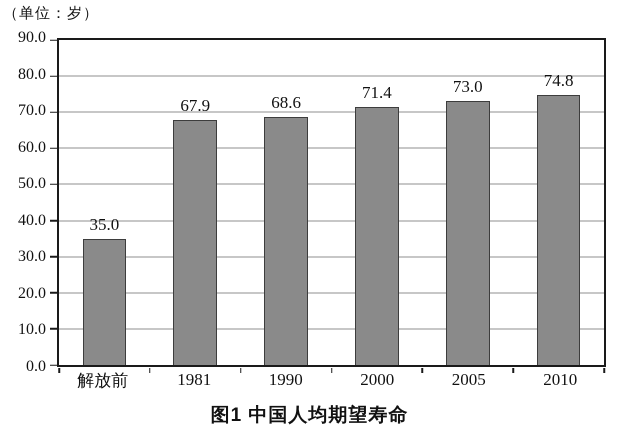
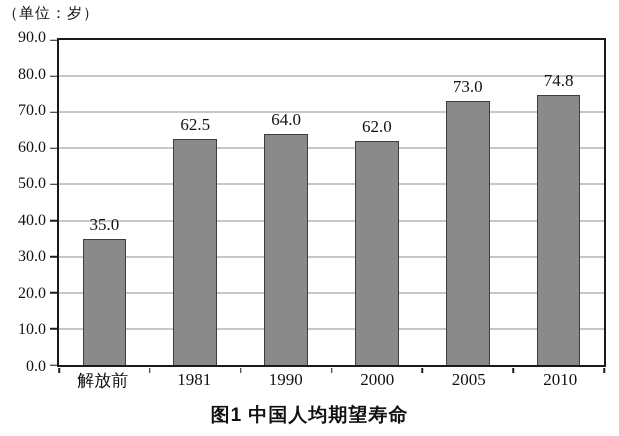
1981: 67.9 -> 62.5
1990: 68.6 -> 64.0
2000: 71.4 -> 62.0
